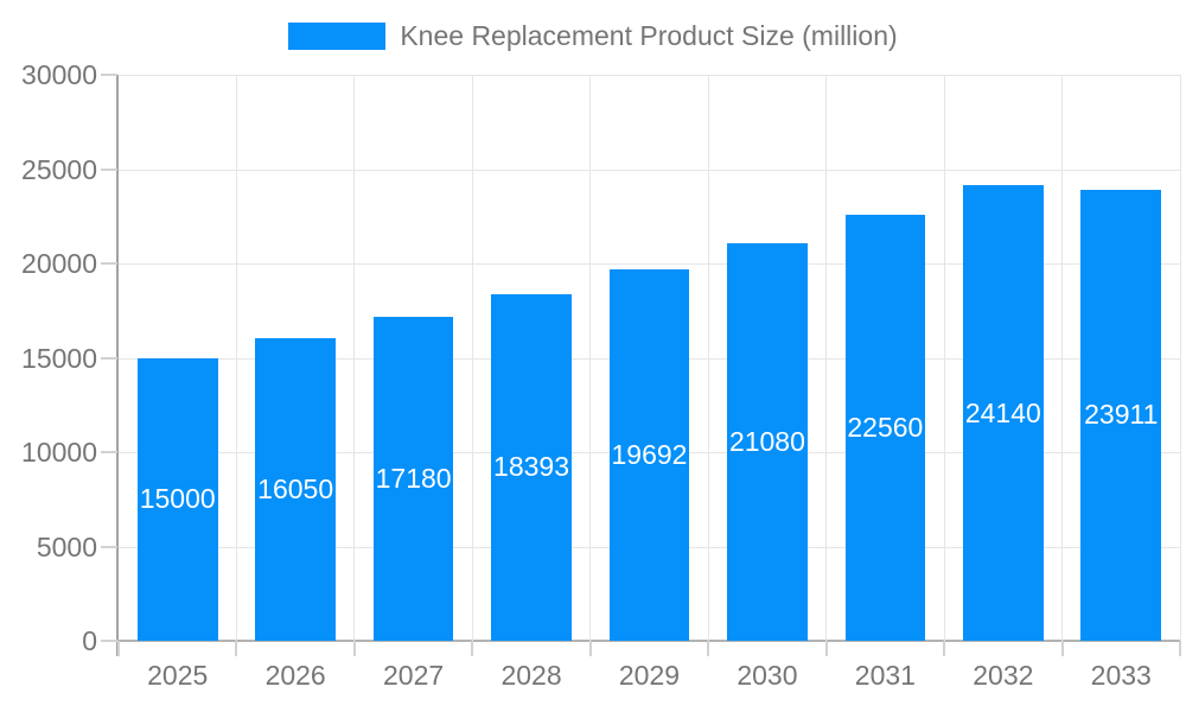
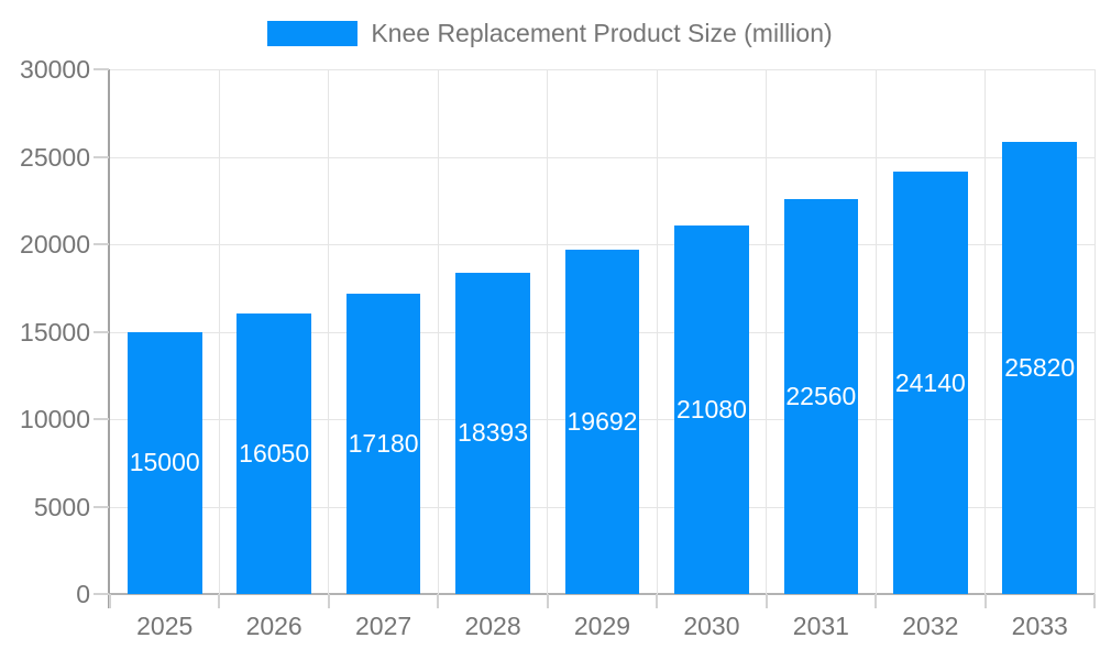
2033: 23911 -> 25820
